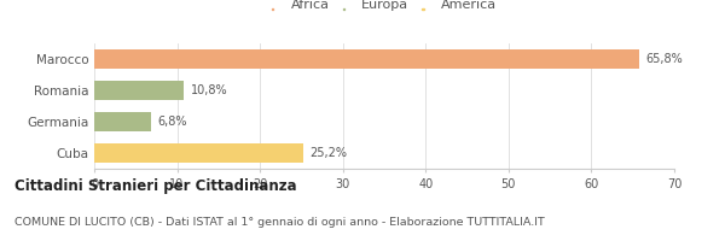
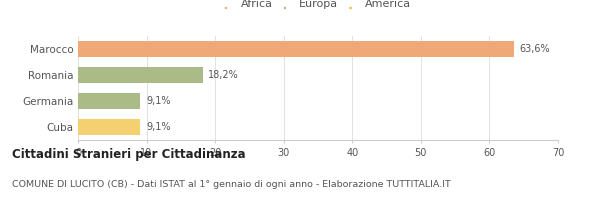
Marocco: 65,8% -> 63,6%
Romania: 10,8% -> 18,2%
Germania: 6,8% -> 9,1%
Cuba: 25,2% -> 9,1%
